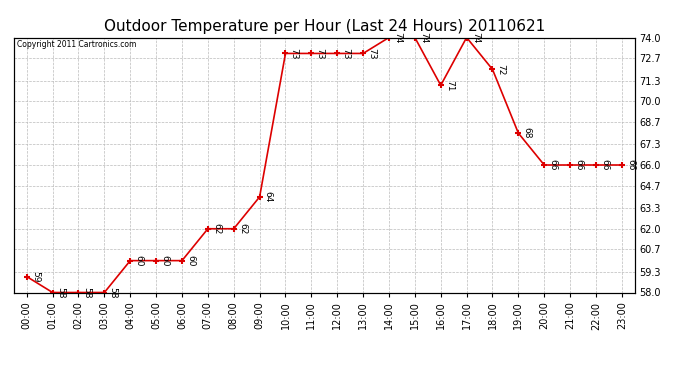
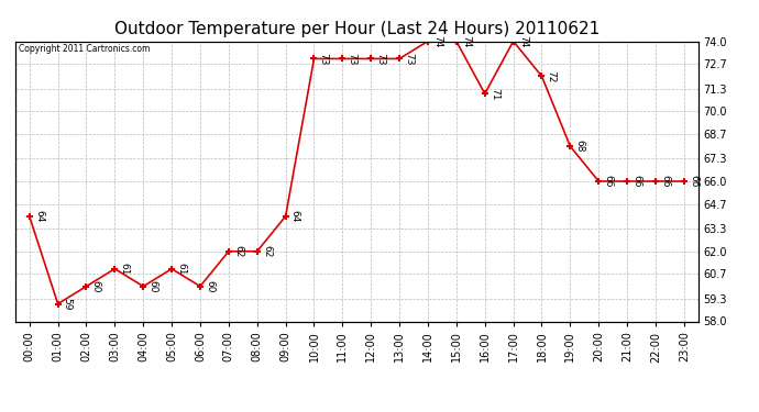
00:00: 59 -> 64
01:00: 58 -> 59
02:00: 58 -> 60
03:00: 58 -> 61
05:00: 60 -> 61
